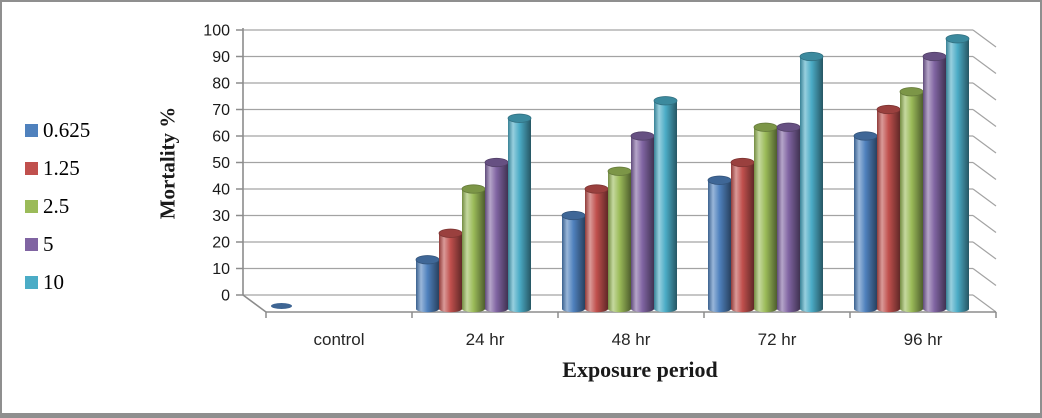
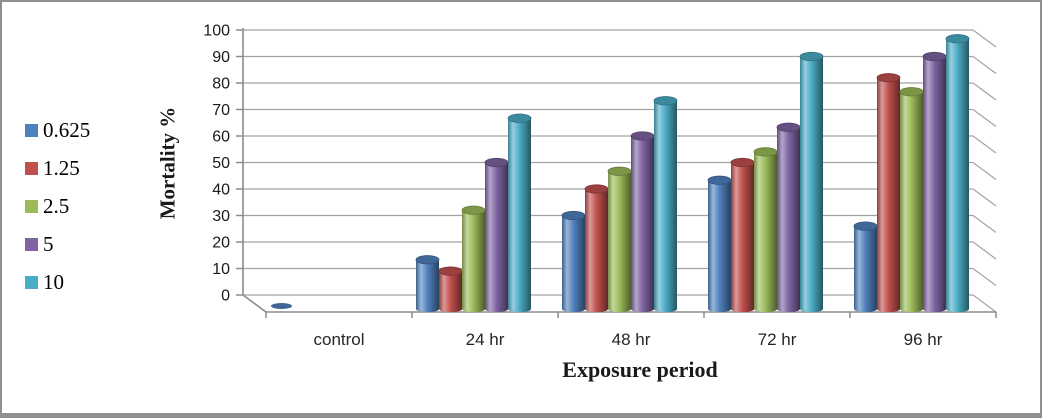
1.25/24 hr: 23 -> 9
2.5/24 hr: 40 -> 32
2.5/72 hr: 63 -> 54
0.625/96 hr: 60 -> 26
1.25/96 hr: 70 -> 82
